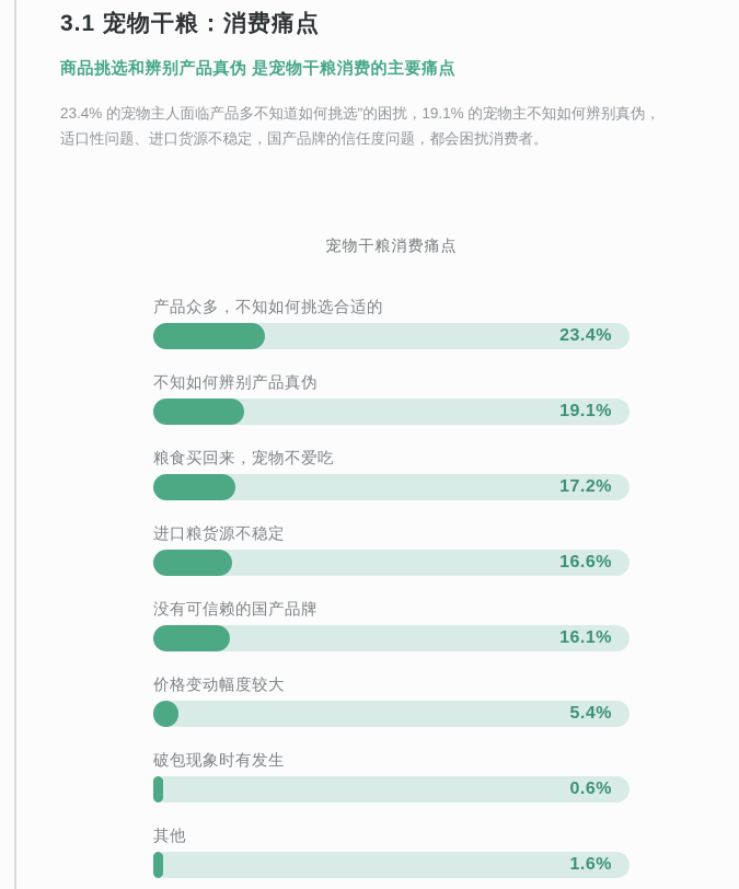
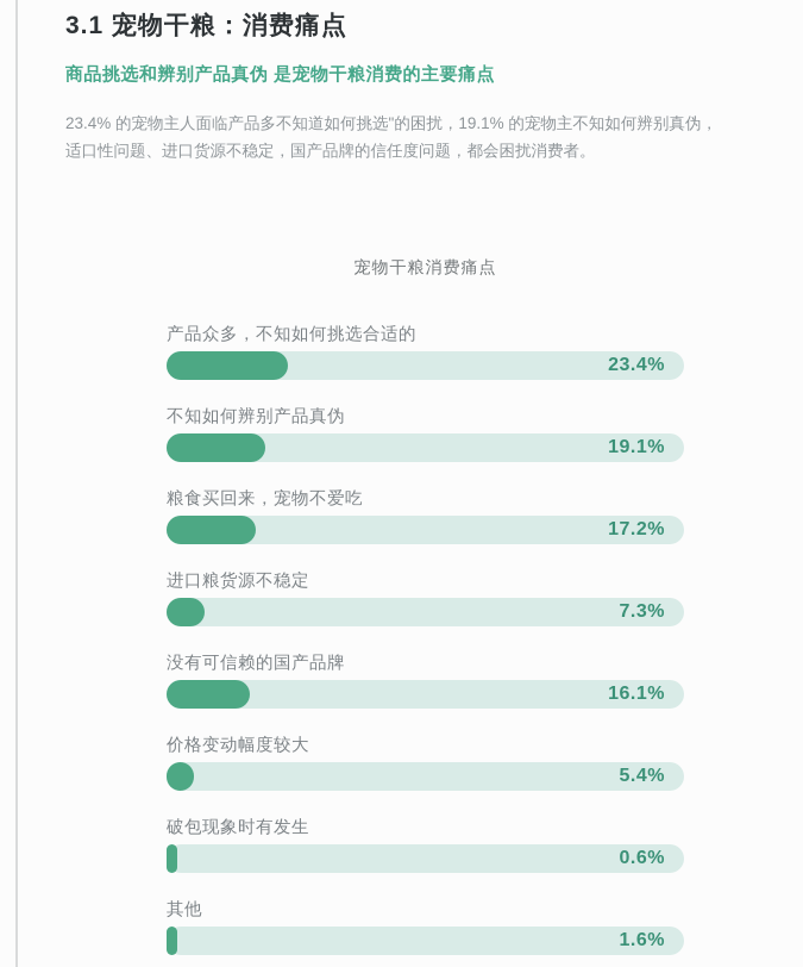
进口粮货源不稳定: 16.6% -> 7.3%
